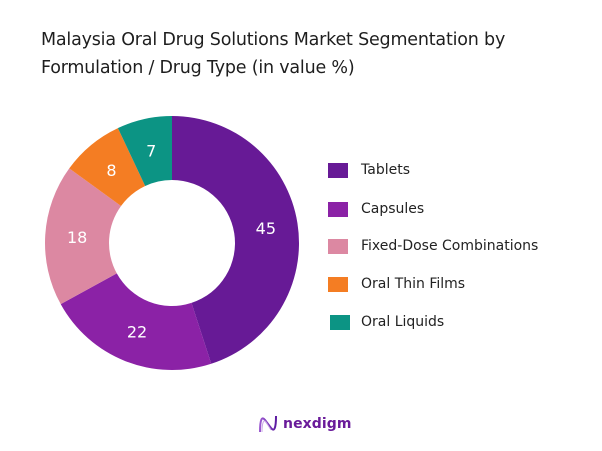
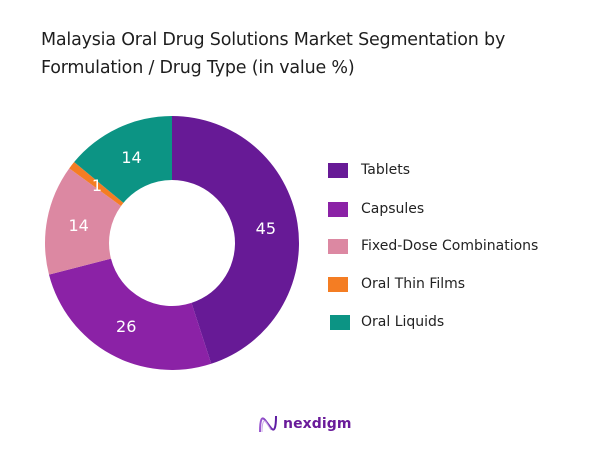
Capsules: 22 -> 26
Fixed-Dose Combinations: 18 -> 14
Oral Thin Films: 8 -> 1
Oral Liquids: 7 -> 14
